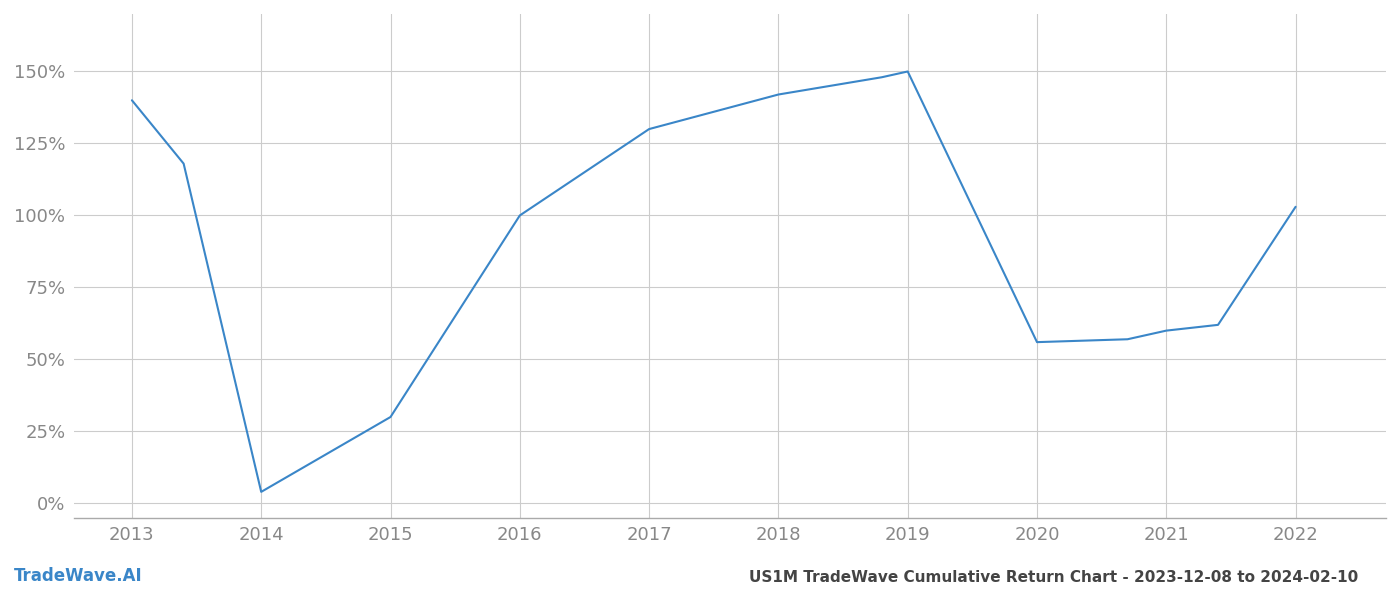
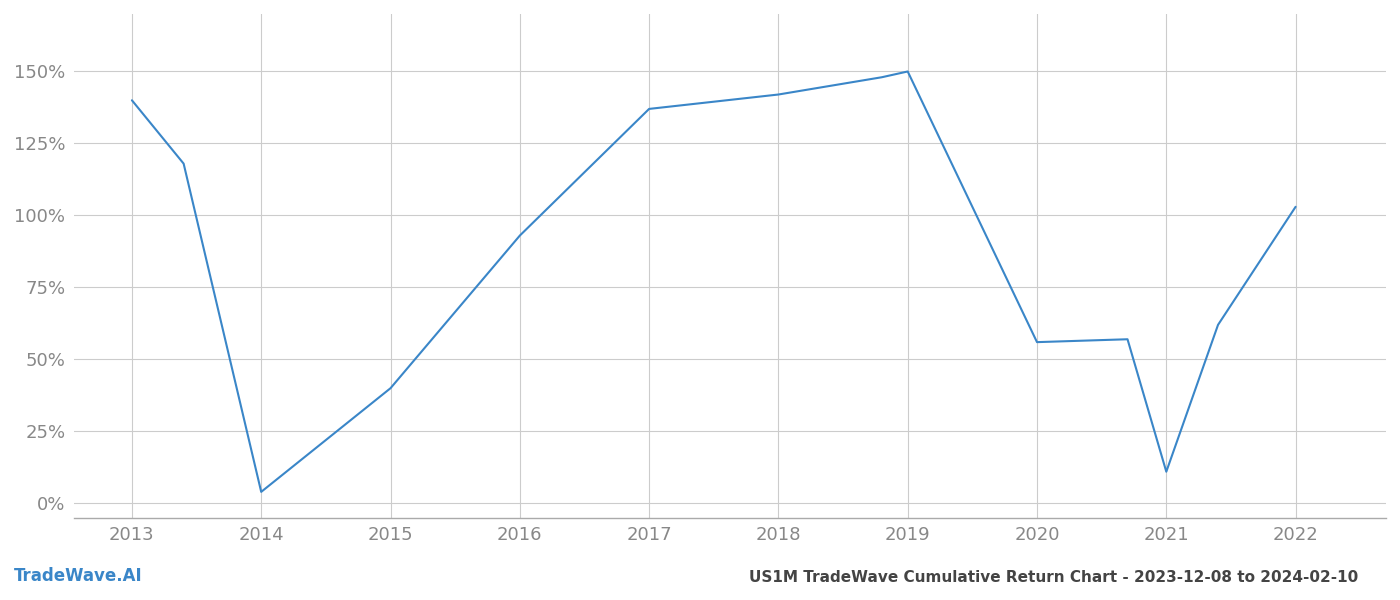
2015: 30% -> 40%
2016: 100% -> 93%
2017: 130% -> 137%
2021: 60% -> 11%
